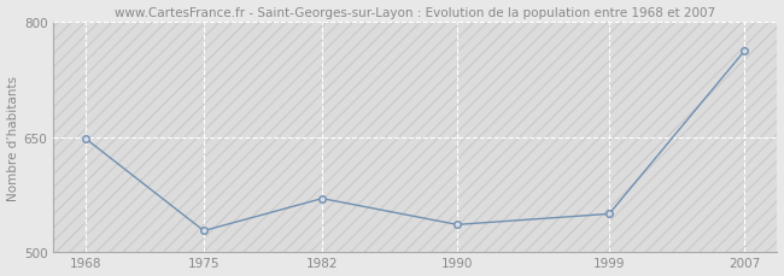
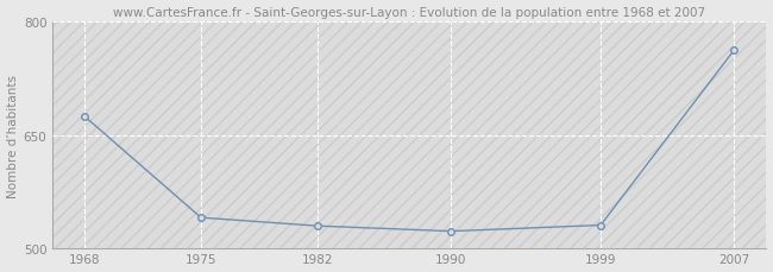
1968: 648 -> 675
1975: 528 -> 541
1982: 570 -> 530
1990: 536 -> 523
1999: 550 -> 531
